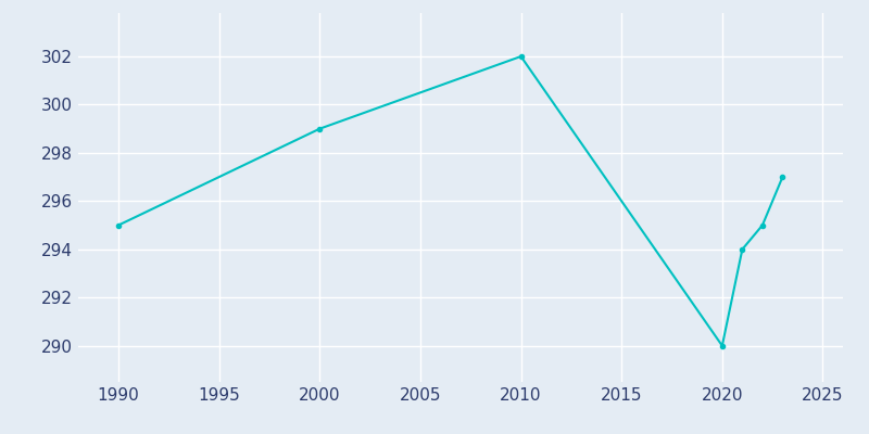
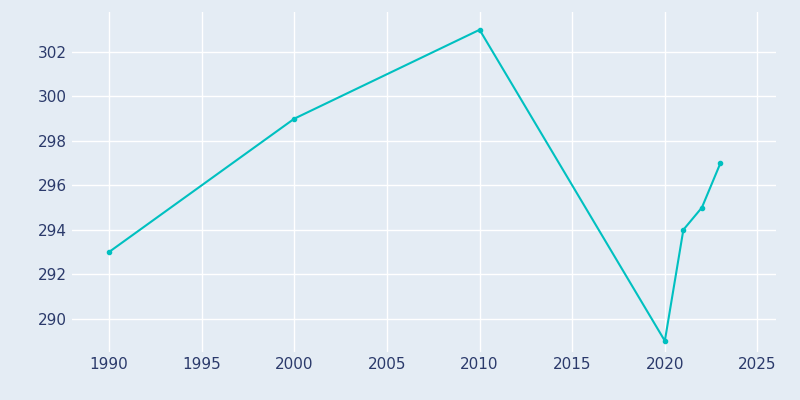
1990: 295 -> 293
2010: 302 -> 303
2020: 290 -> 289
